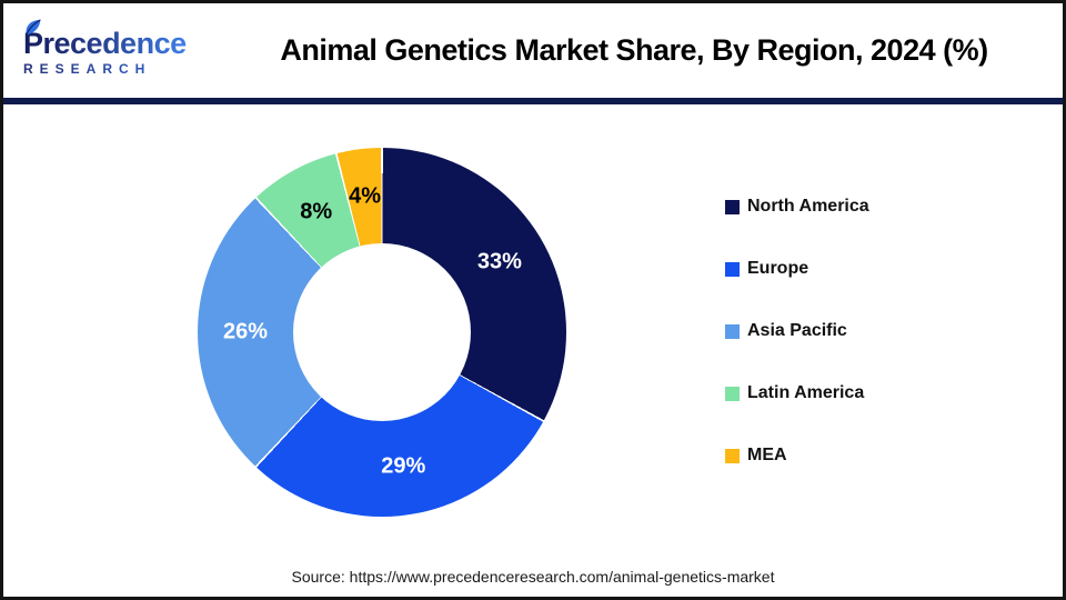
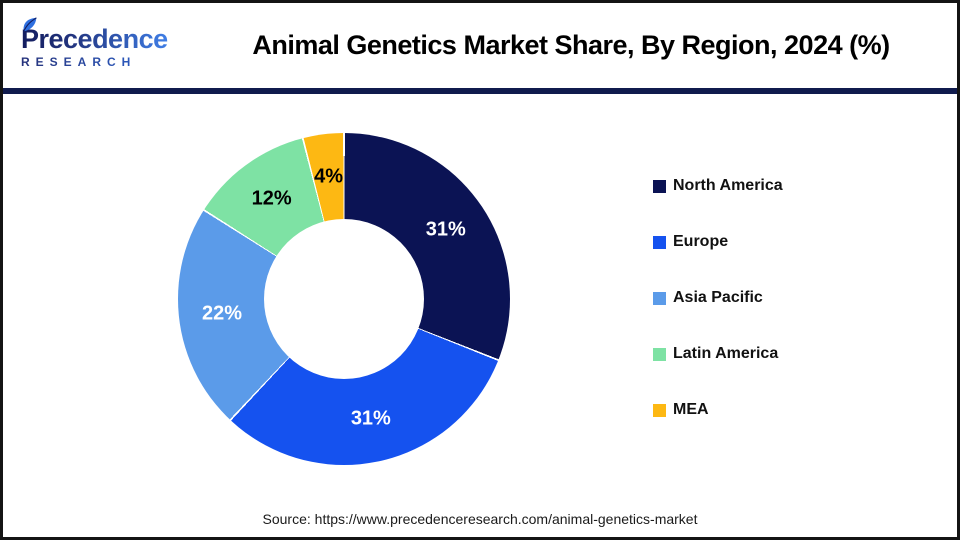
North America: 33% -> 31%
Europe: 29% -> 31%
Asia Pacific: 26% -> 22%
Latin America: 8% -> 12%
